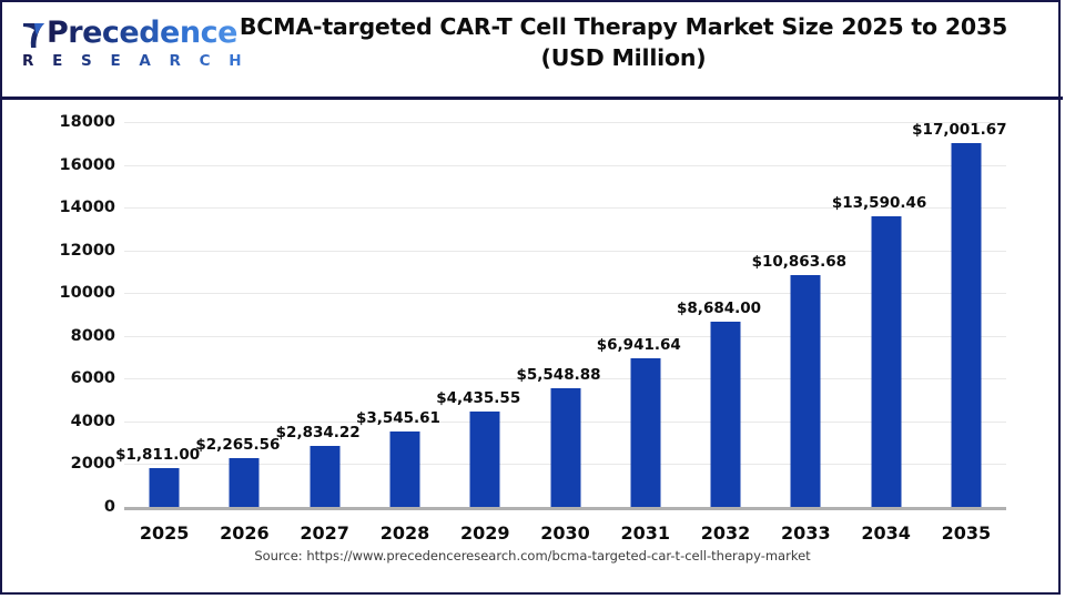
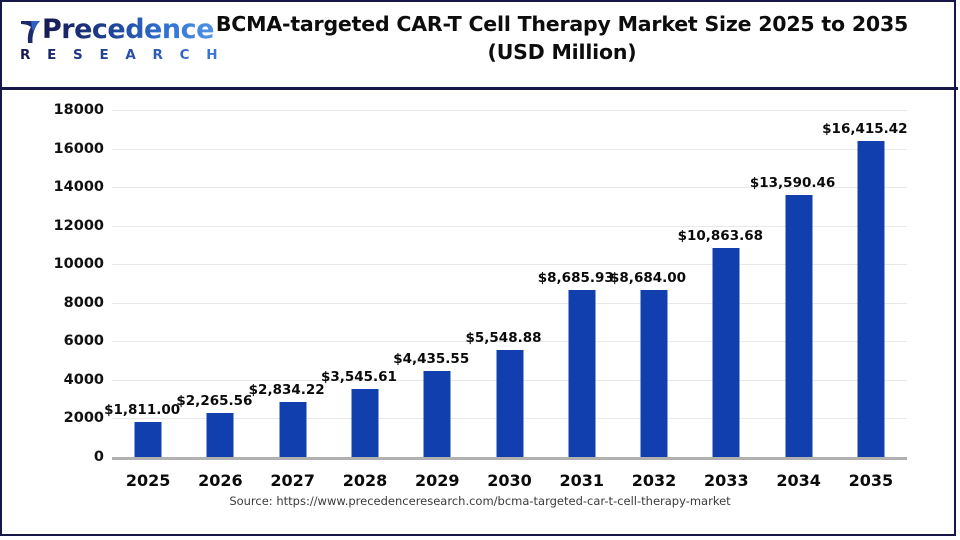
2031: $6,941.64 -> $8,685.93
2035: $17,001.67 -> $16,415.42
